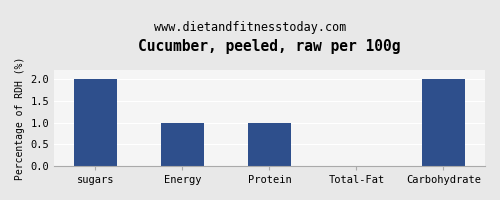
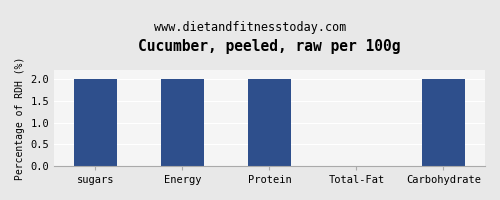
Energy: 1 -> 2
Protein: 1 -> 2
